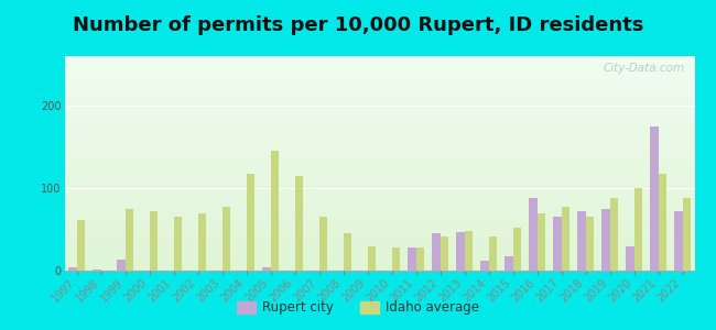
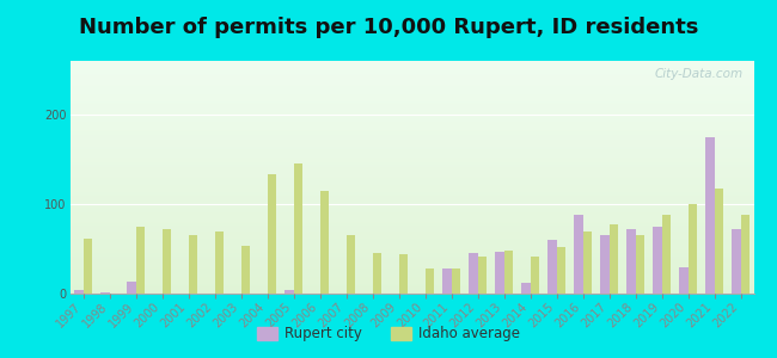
Idaho average/2003: 78 -> 54
Idaho average/2004: 118 -> 134
Idaho average/2009: 30 -> 44
Rupert city/2015: 18 -> 60
